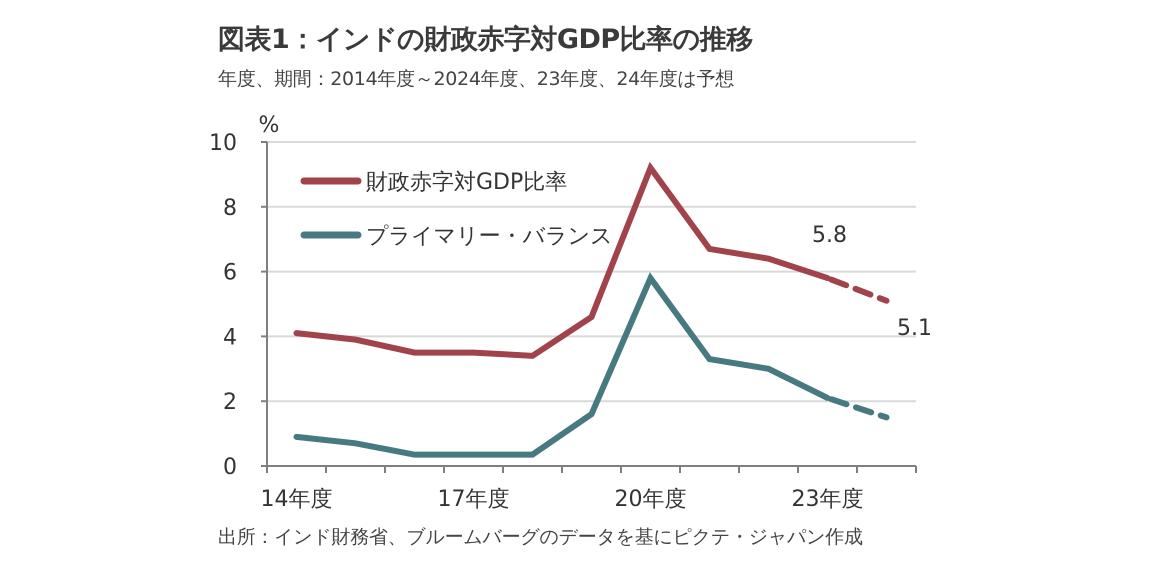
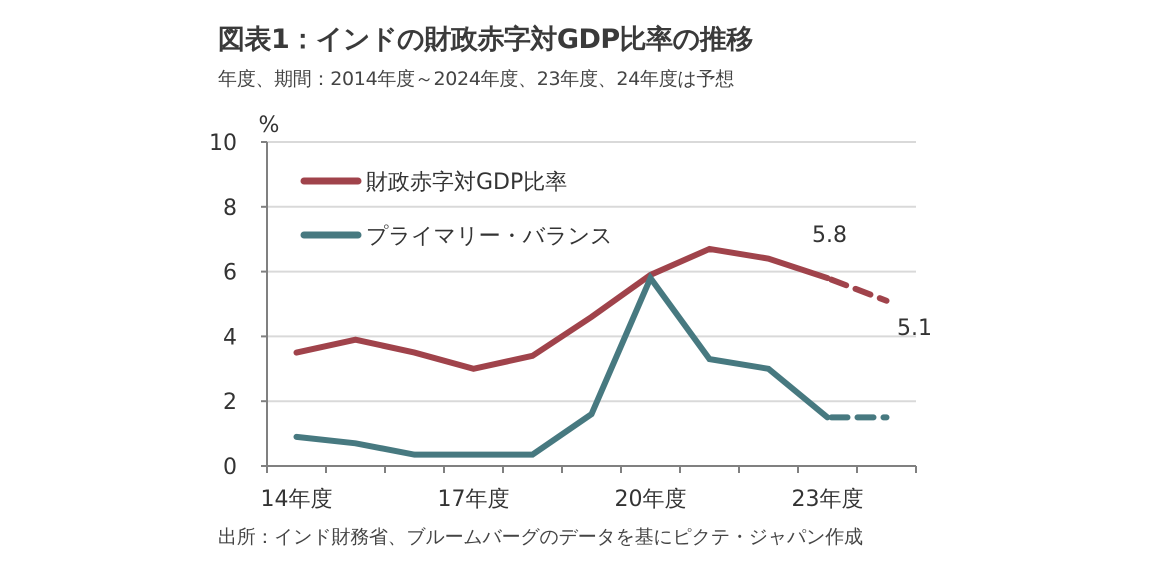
財政赤字対GDP比率/14年度: 4.1 -> 3.5
財政赤字対GDP比率/17年度: 3.5 -> 3.0
財政赤字対GDP比率/20年度: 9.2 -> 5.9
プライマリー・バランス/23年度: 2.1 -> 1.5
